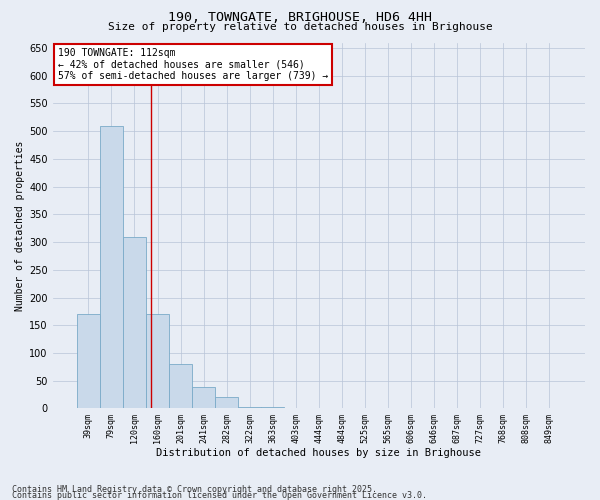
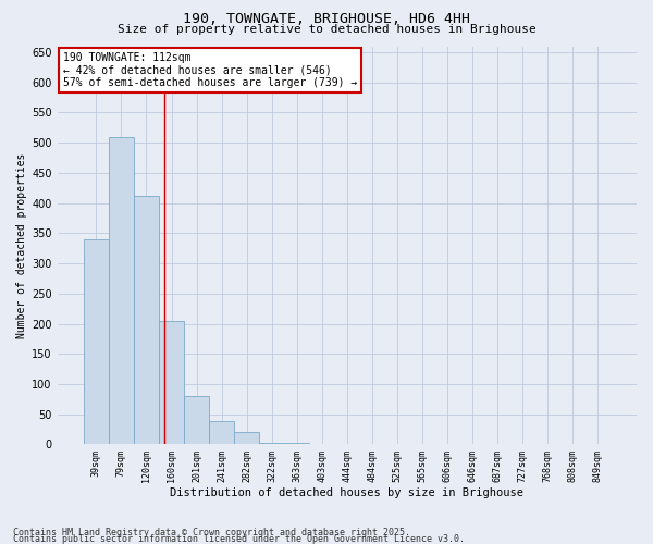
39sqm: 170 -> 340
120sqm: 310 -> 412
160sqm: 170 -> 204
